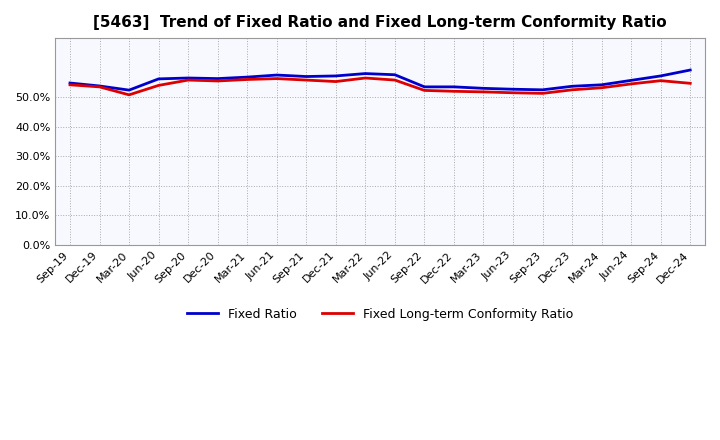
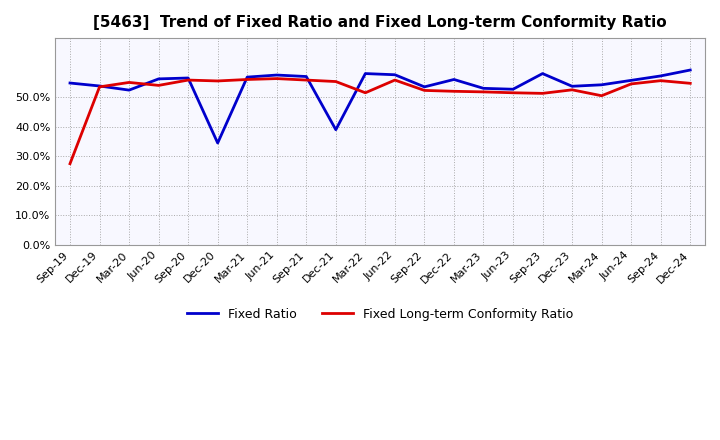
Fixed Long-term Conformity Ratio/Sep-19: 54.2% -> 27.5%
Fixed Long-term Conformity Ratio/Mar-20: 50.8% -> 55.0%
Fixed Ratio/Dec-20: 56.3% -> 34.5%
Fixed Ratio/Dec-21: 57.2% -> 39.0%
Fixed Long-term Conformity Ratio/Mar-22: 56.5% -> 51.5%
Fixed Ratio/Dec-22: 53.5% -> 56.0%
Fixed Ratio/Sep-23: 52.5% -> 58.0%
Fixed Long-term Conformity Ratio/Mar-24: 53.2% -> 50.5%
